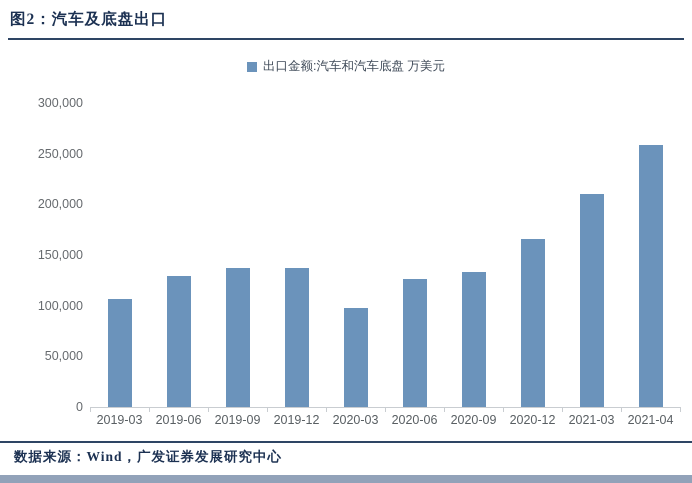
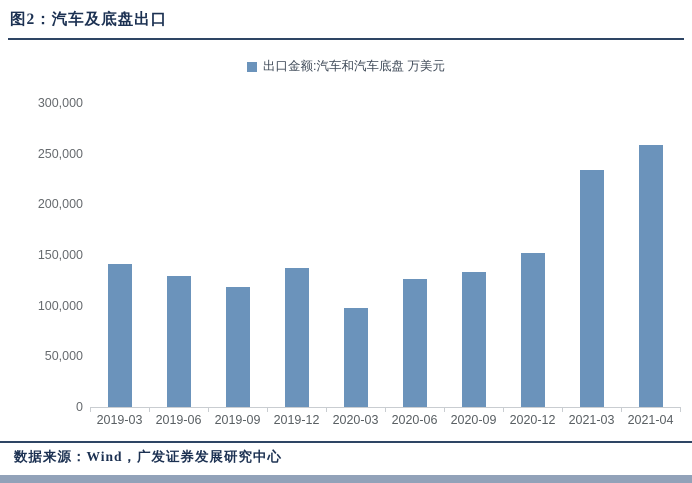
2019-03: 107000 -> 141000
2019-09: 137000 -> 118000
2020-12: 166000 -> 152000
2021-03: 210000 -> 234000
